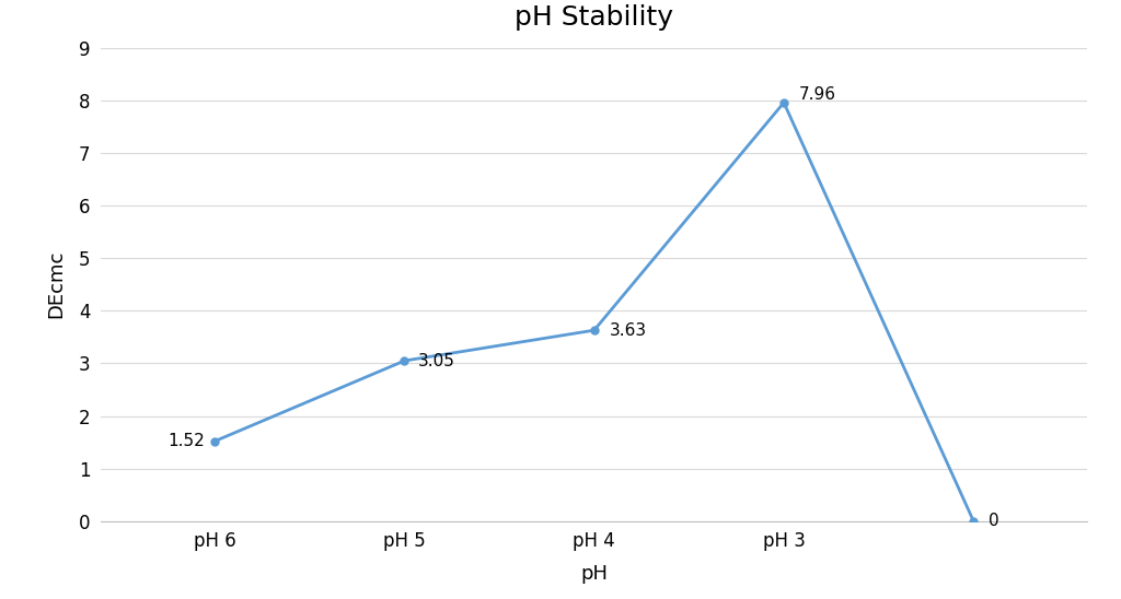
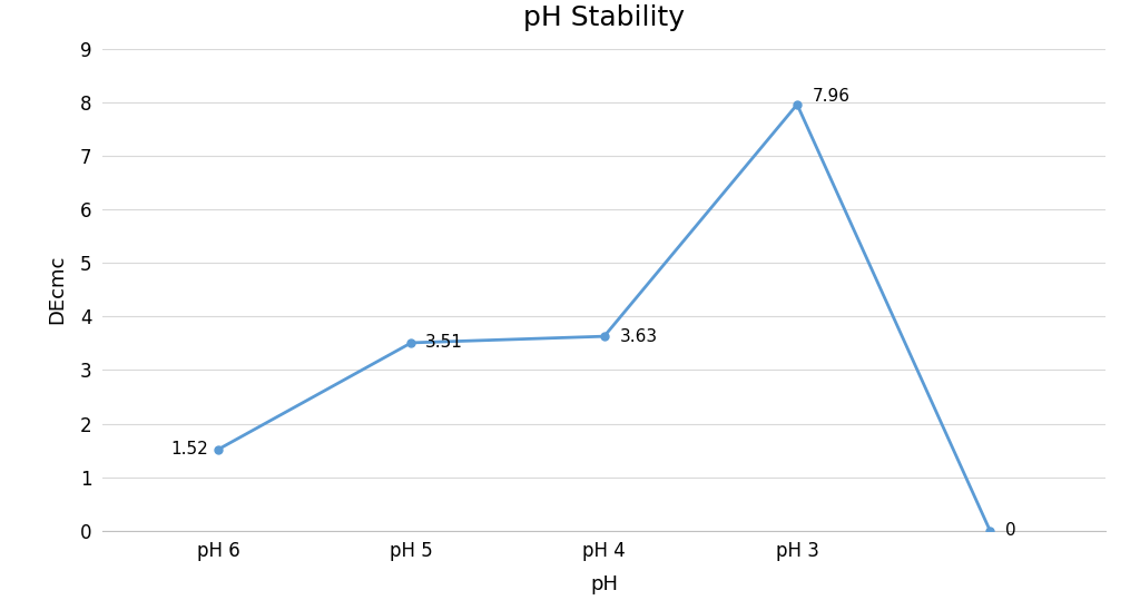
pH 5: 3.05 -> 3.51
